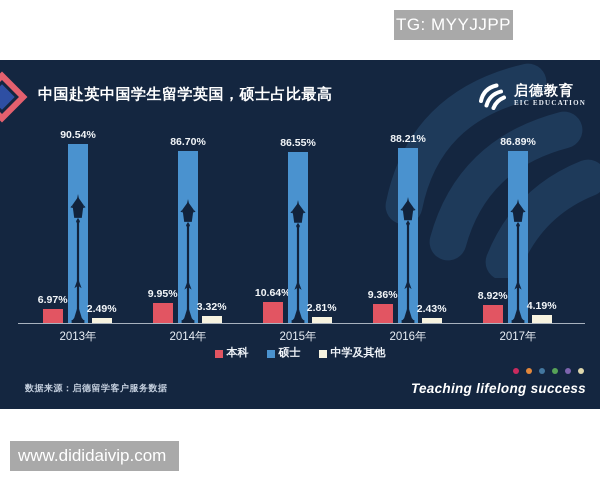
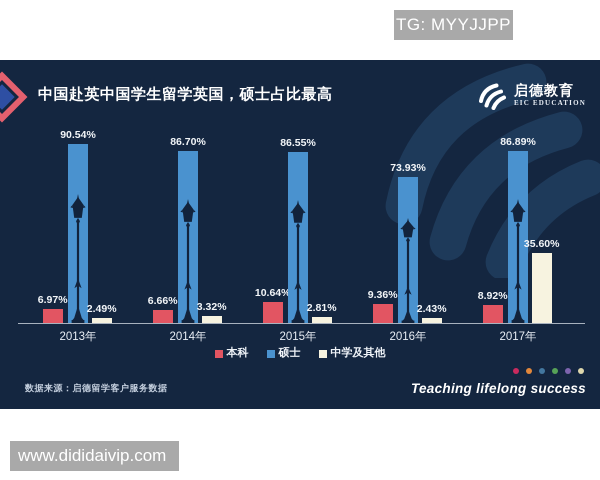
本科/2014年: 9.95% -> 6.66%
硕士/2016年: 88.21% -> 73.93%
中学及其他/2017年: 4.19% -> 35.60%
